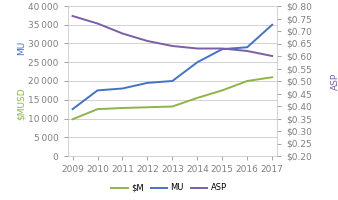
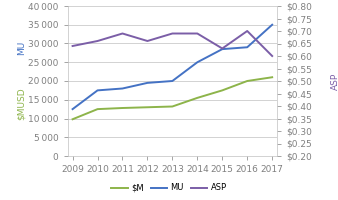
ASP/2009: $0.76 -> $0.64
ASP/2010: $0.73 -> $0.66
ASP/2013: $0.64 -> $0.69
ASP/2014: $0.63 -> $0.69
ASP/2016: $0.62 -> $0.70
